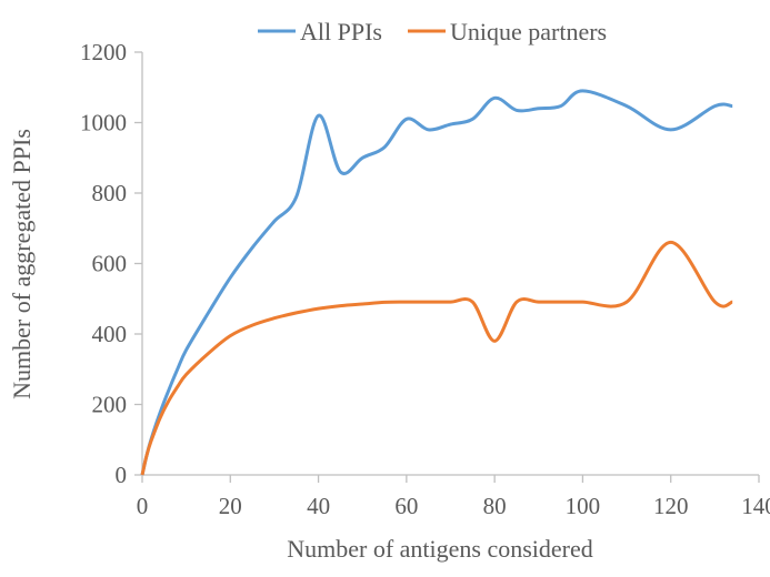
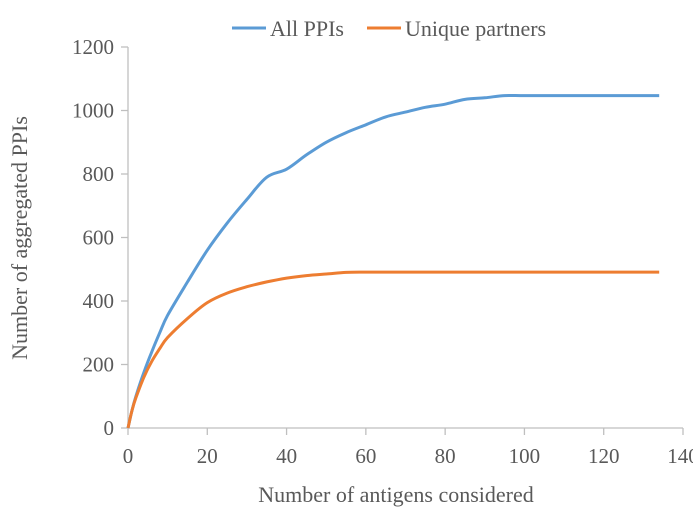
All PPIs/40: 1020 -> 820
All PPIs/60: 1010 -> 960
All PPIs/80: 1070 -> 1020
Unique partners/80: 380 -> 490
All PPIs/100: 1090 -> 1050
All PPIs/120: 980 -> 1050
Unique partners/120: 660 -> 490
